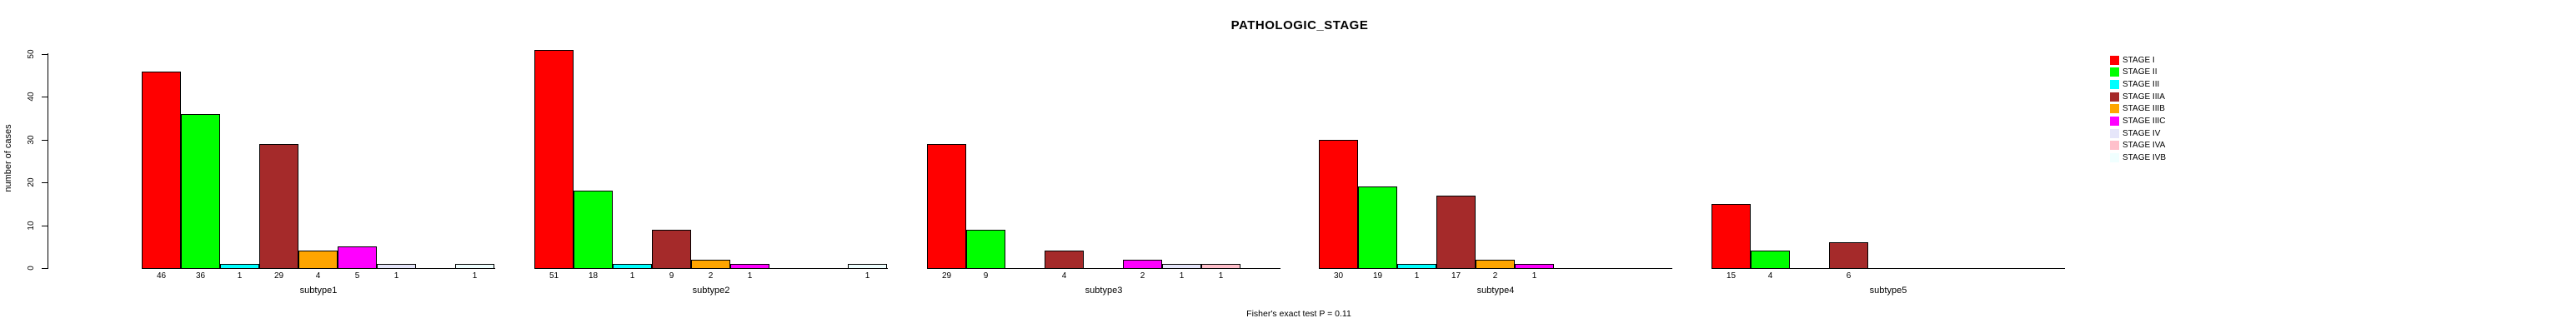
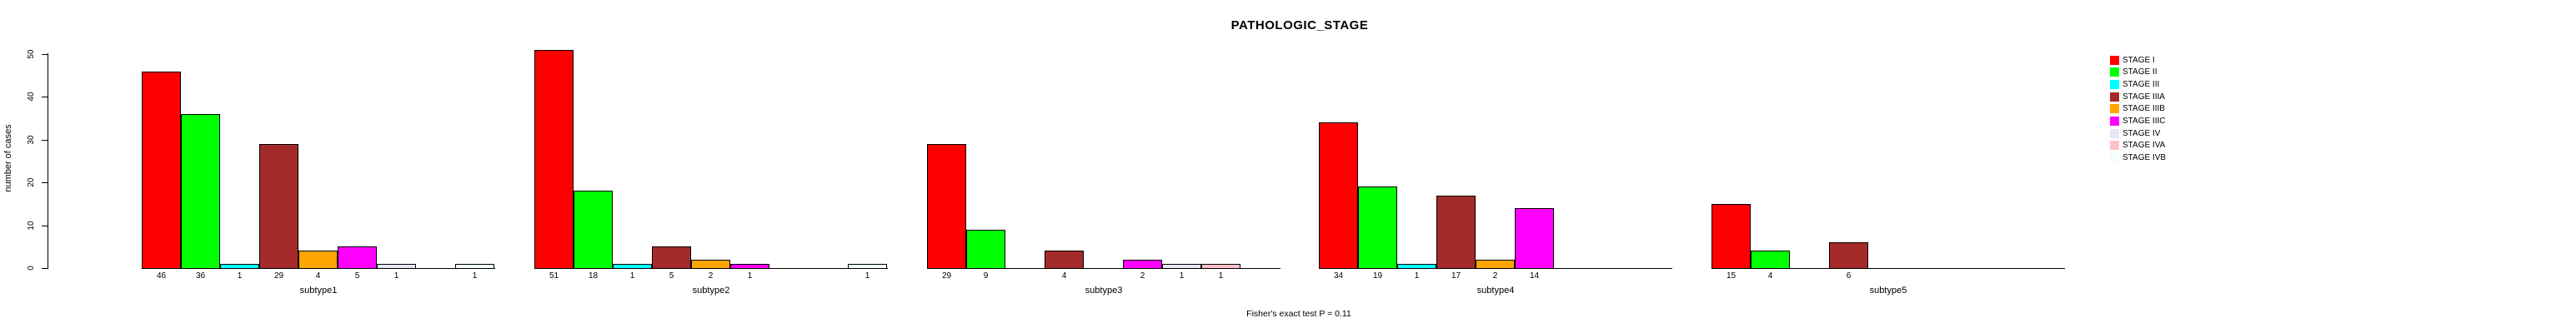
STAGE IIIA/subtype2: 9 -> 5
STAGE I/subtype4: 30 -> 34
STAGE IIIC/subtype4: 1 -> 14
